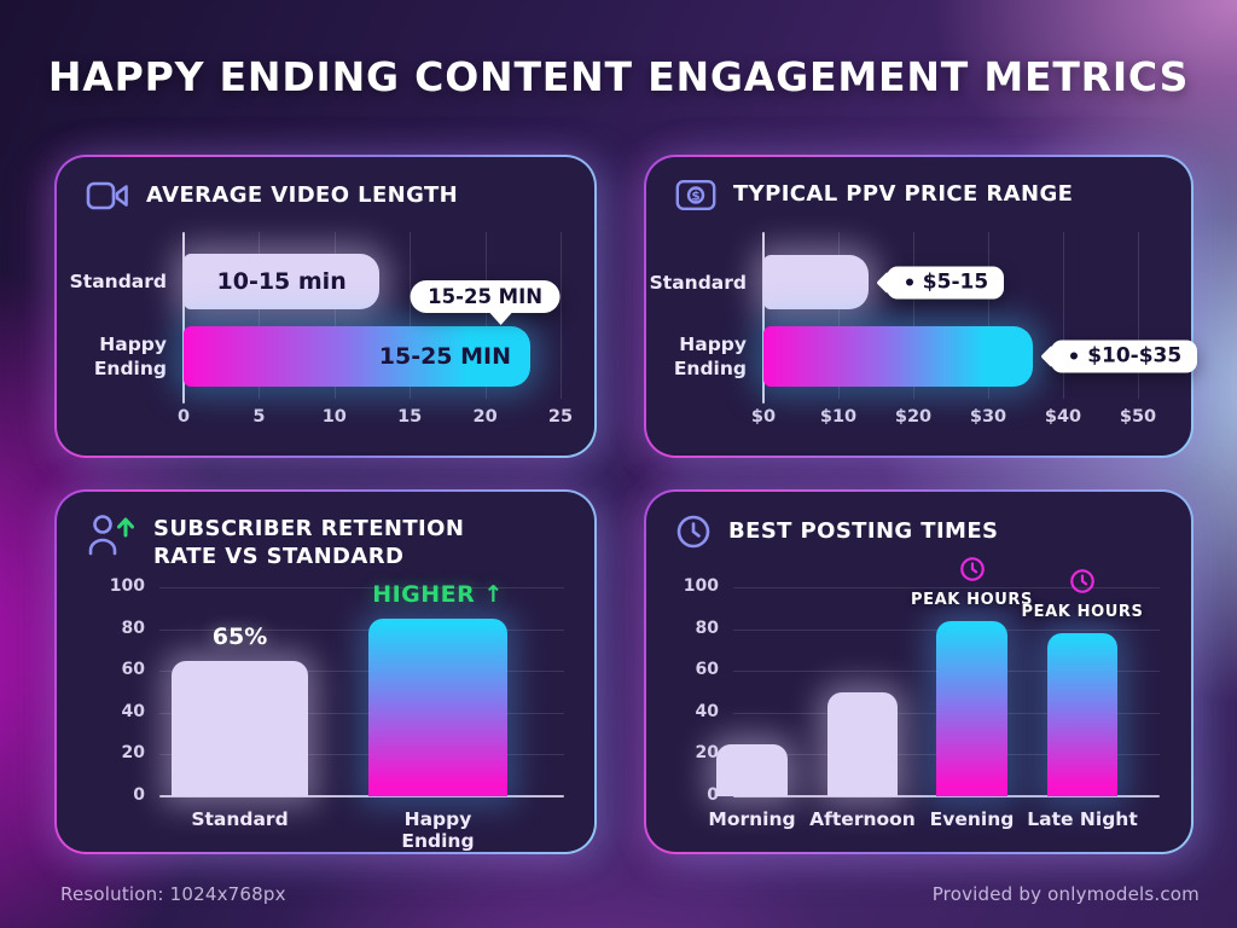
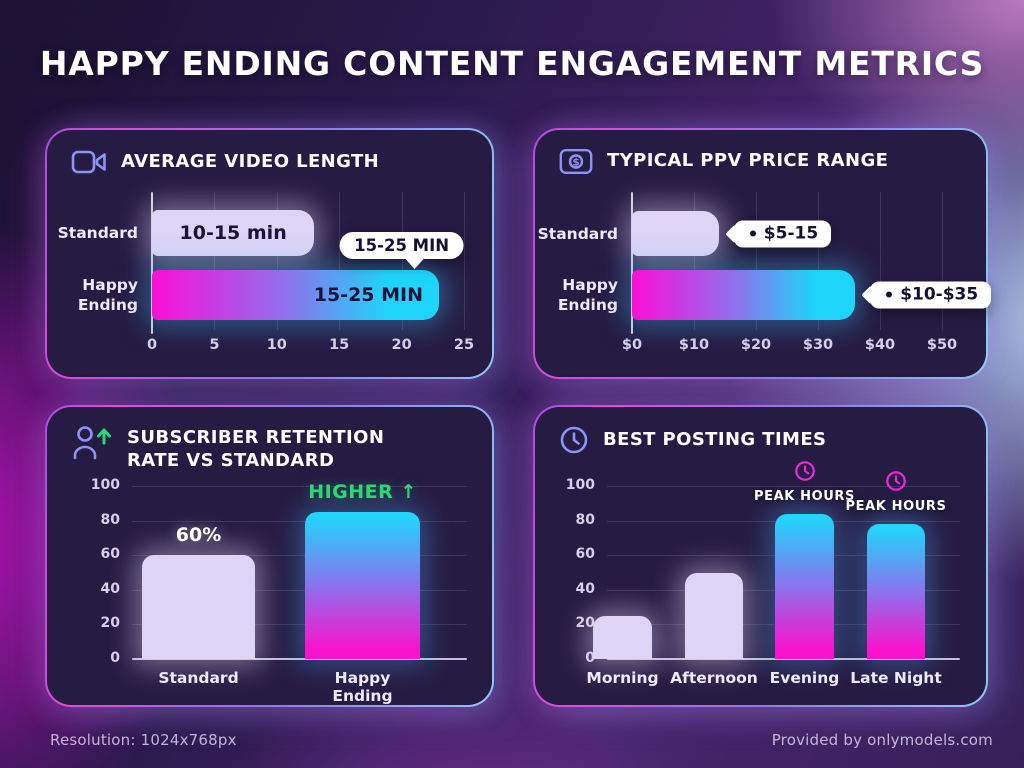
SUBSCRIBER RETENTION RATE VS STANDARD/Standard: 65% -> 60%
